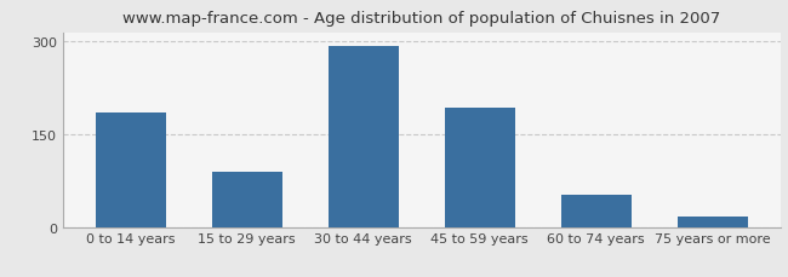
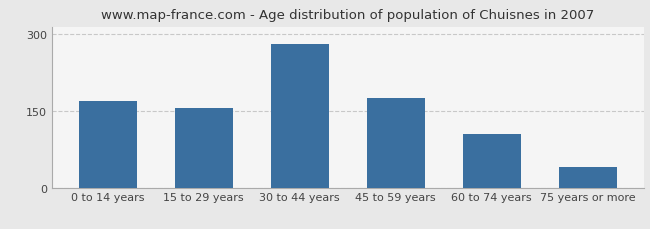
0 to 14 years: 186 -> 170
15 to 29 years: 90 -> 155
30 to 44 years: 292 -> 280
45 to 59 years: 192 -> 175
60 to 74 years: 52 -> 105
75 years or more: 16 -> 40
